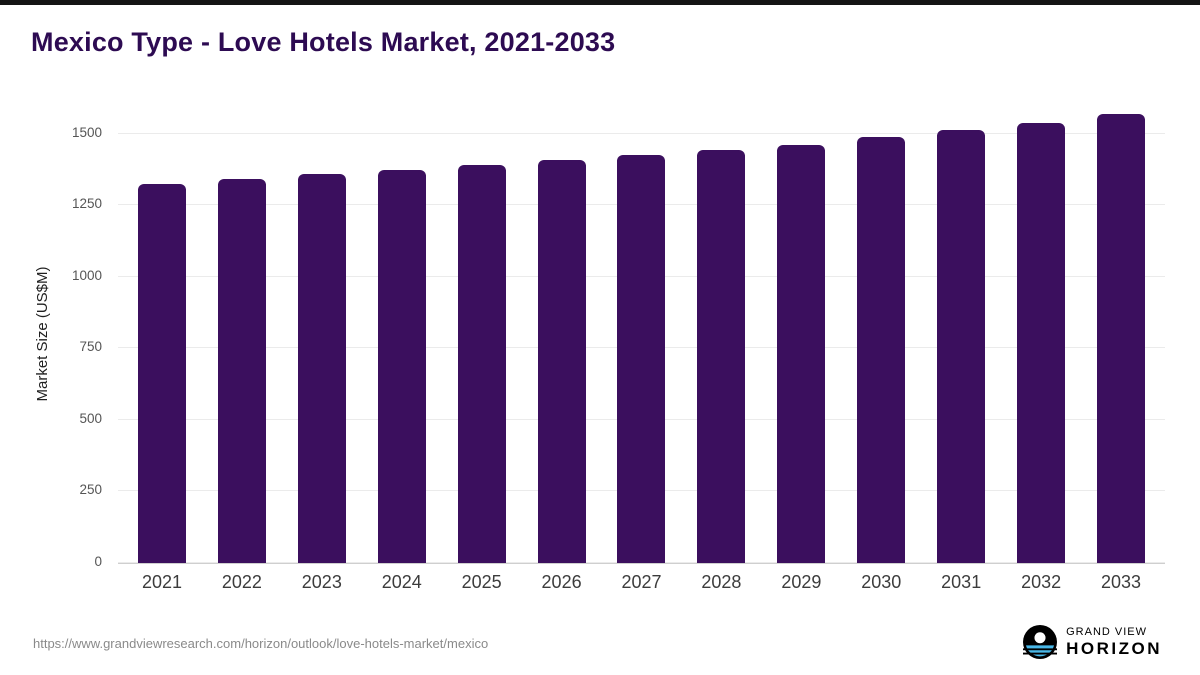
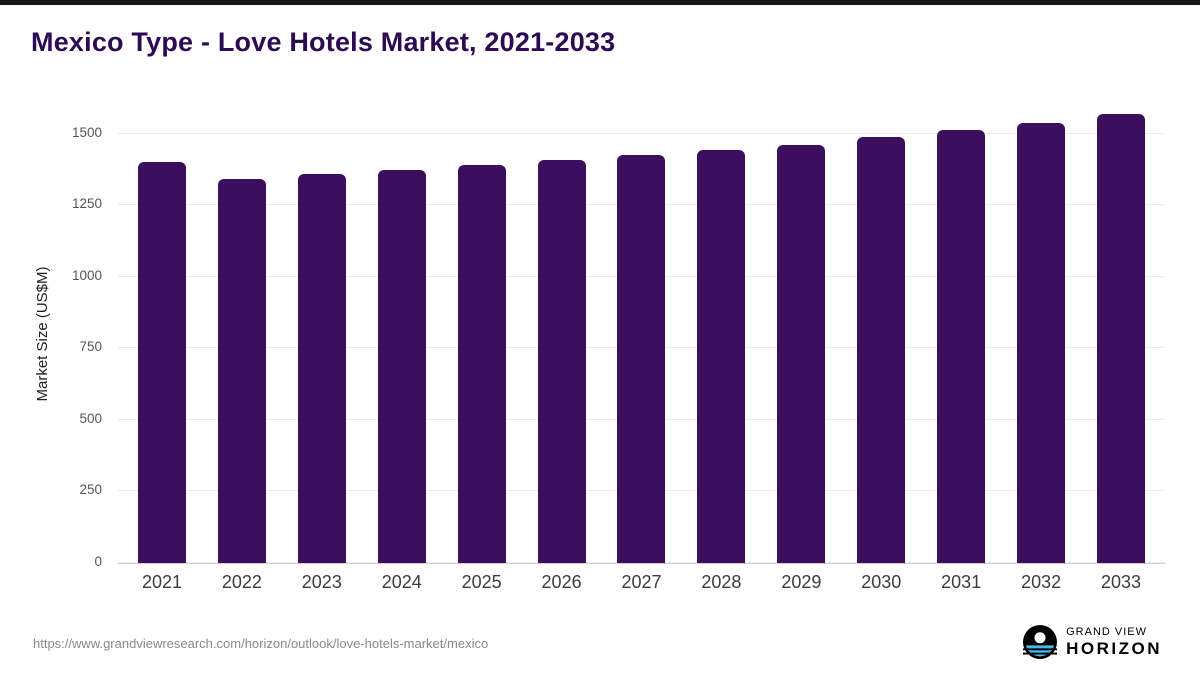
2021: 1320 -> 1400
